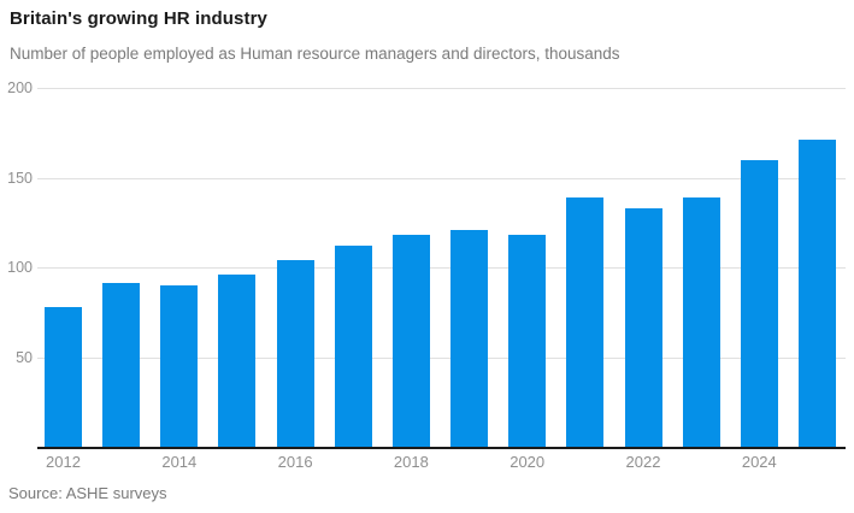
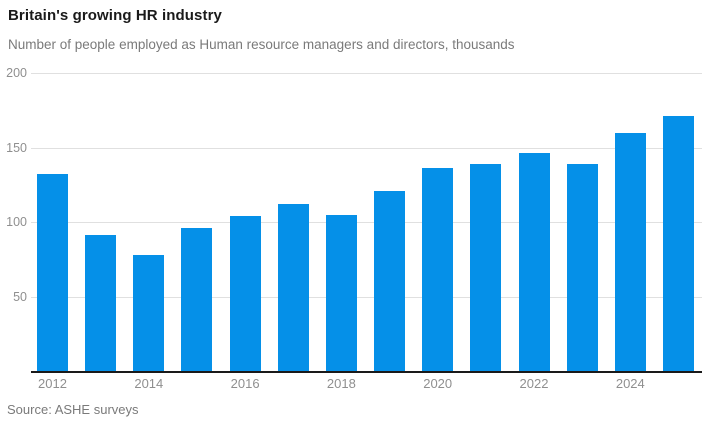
2012: 78 -> 132
2014: 90 -> 78
2018: 118 -> 105
2020: 118 -> 136
2022: 133 -> 146
